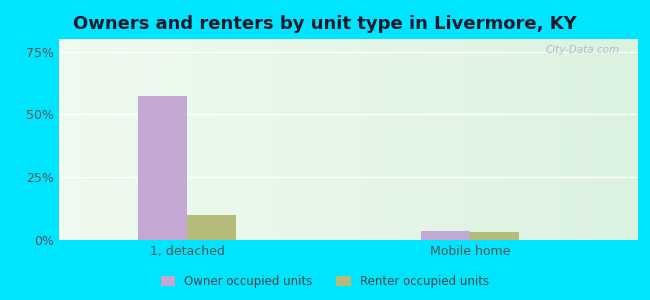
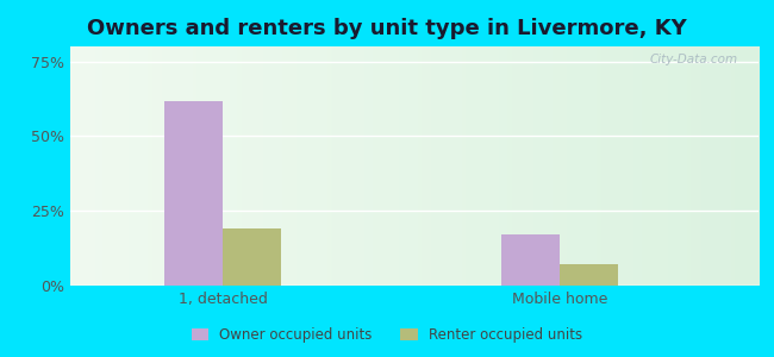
Owner occupied units/1, detached: 57.5% -> 61.5%
Renter occupied units/1, detached: 10% -> 19%
Owner occupied units/Mobile home: 3.5% -> 17.0%
Renter occupied units/Mobile home: 3% -> 7%
